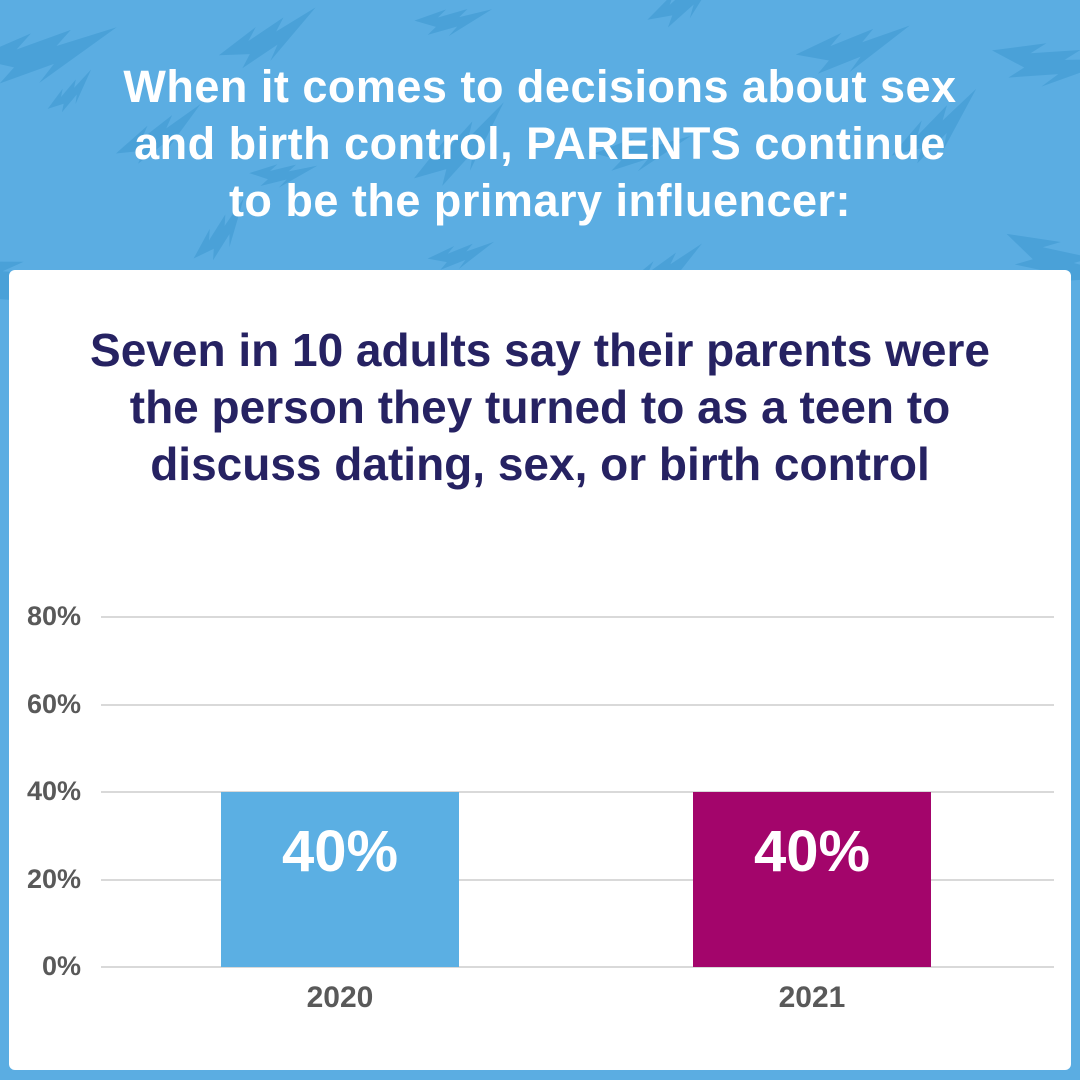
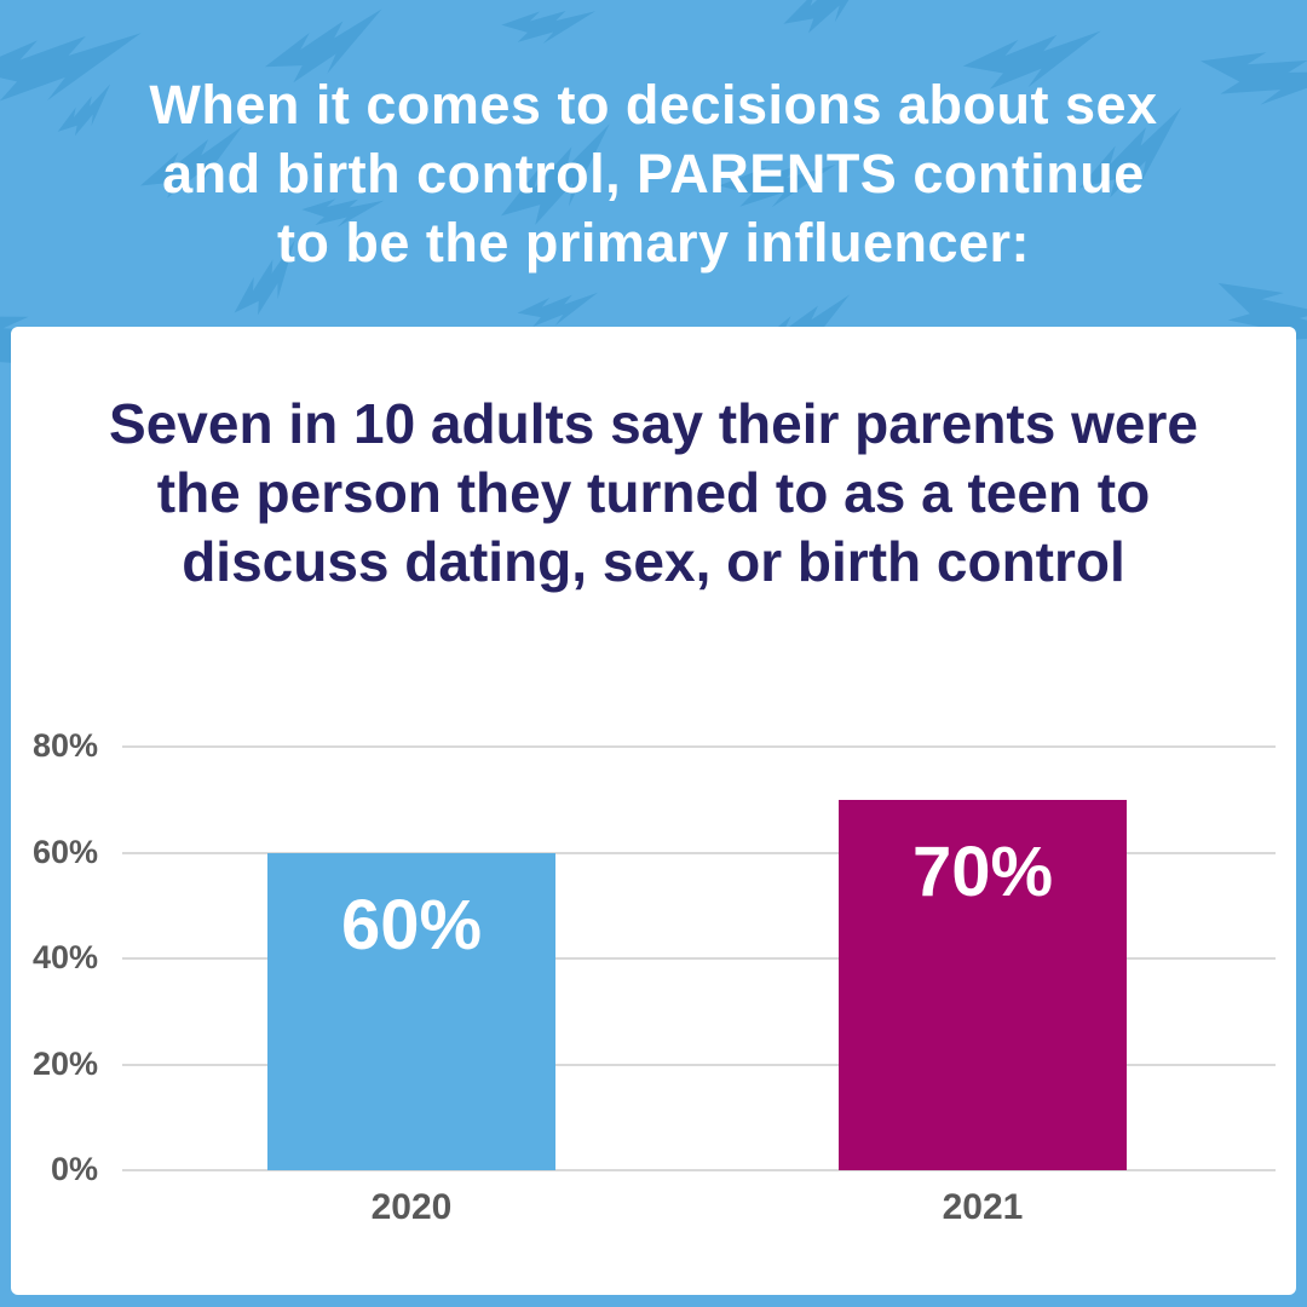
2020: 40% -> 60%
2021: 40% -> 70%
